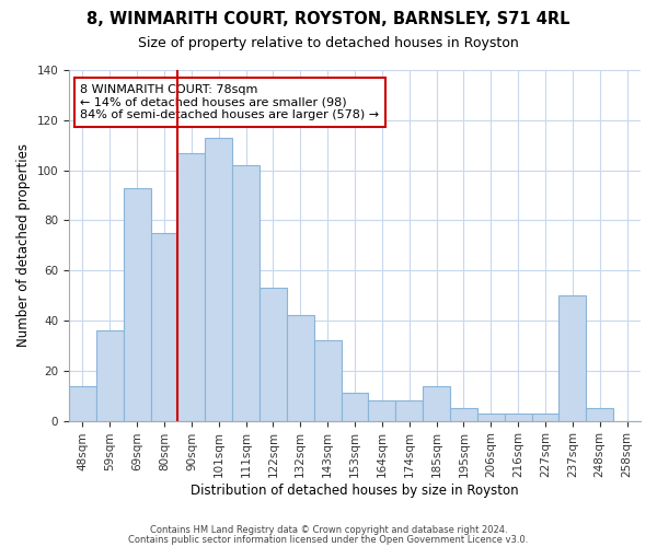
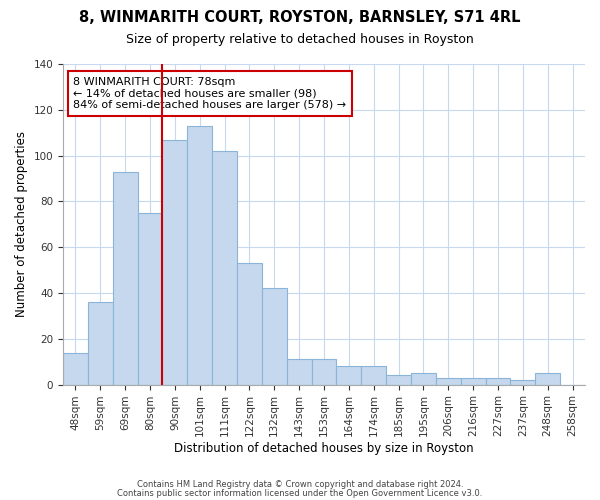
143sqm: 32 -> 11
185sqm: 14 -> 4
237sqm: 50 -> 2
